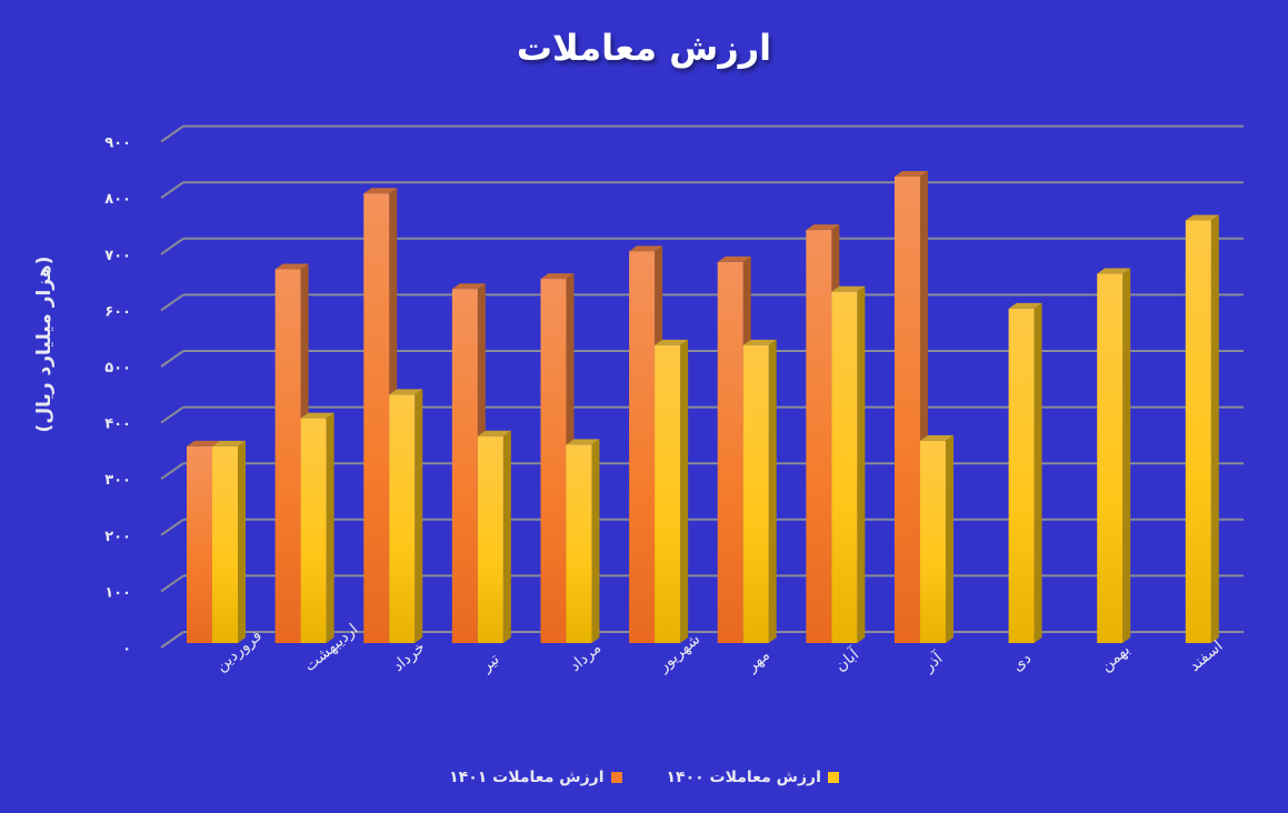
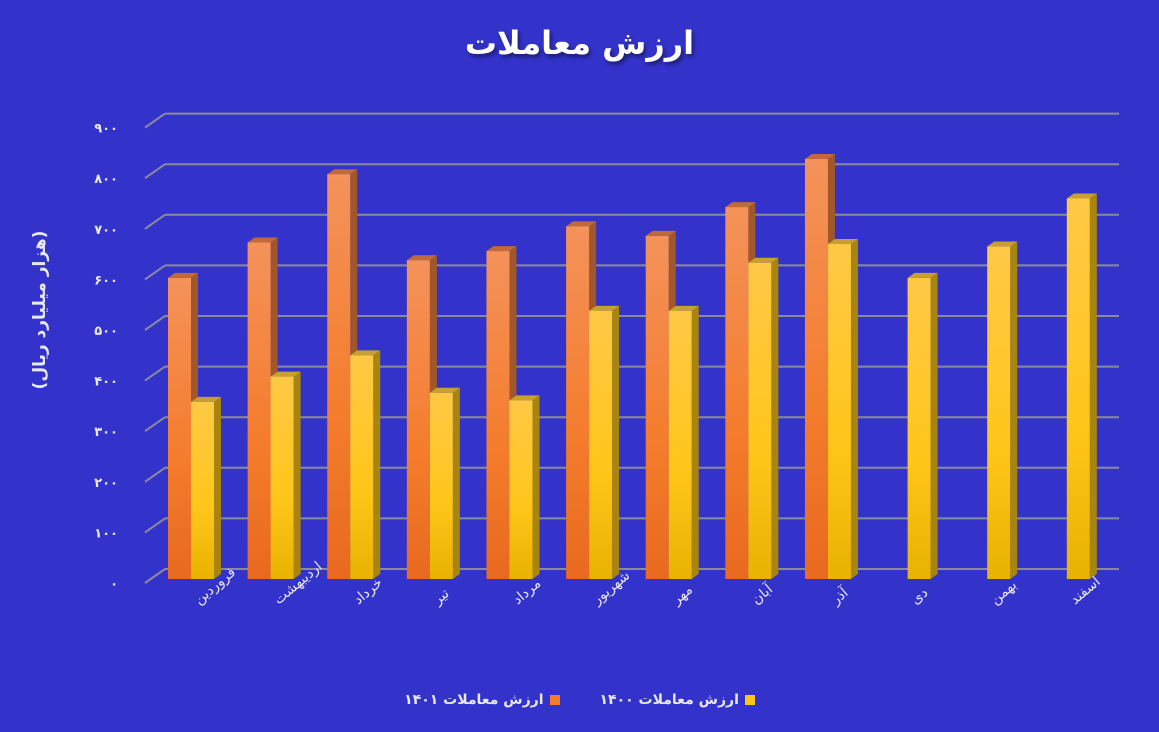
ارزش معاملات ۱۴۰۱/فروردین: 350 -> 600
ارزش معاملات ۱۴۰۰/آذر: 360 -> 660
